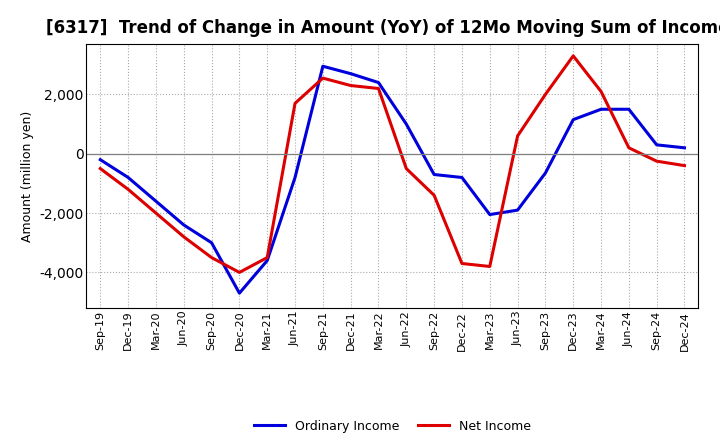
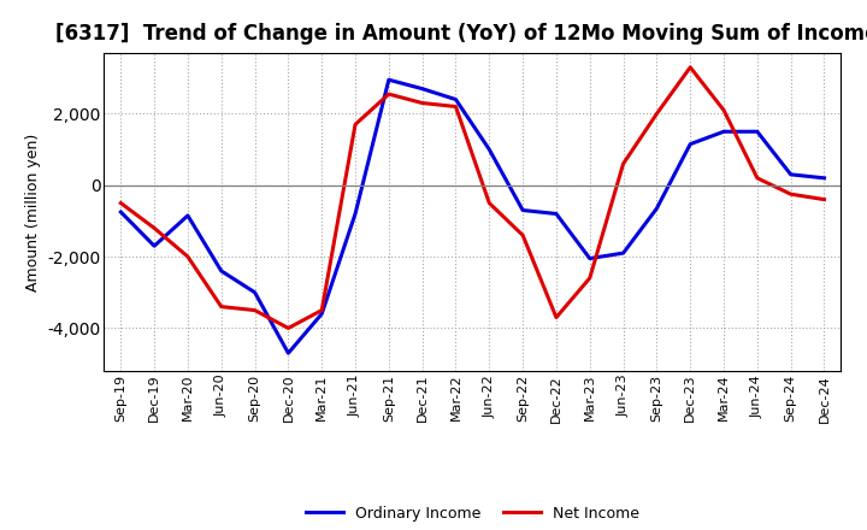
Ordinary Income/Sep-19: -200 -> -750
Ordinary Income/Dec-19: -800 -> -1,700
Ordinary Income/Mar-20: -1,600 -> -850
Net Income/Jun-20: -2,800 -> -3,400
Net Income/Mar-23: -3,800 -> -2,600
